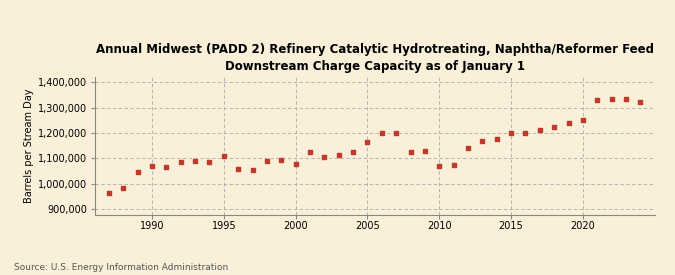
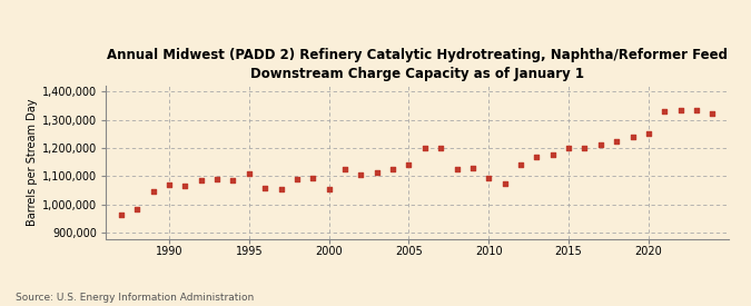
2000: 1,080,000 -> 1,055,000
2005: 1,165,000 -> 1,140,000
2010: 1,070,000 -> 1,095,000
